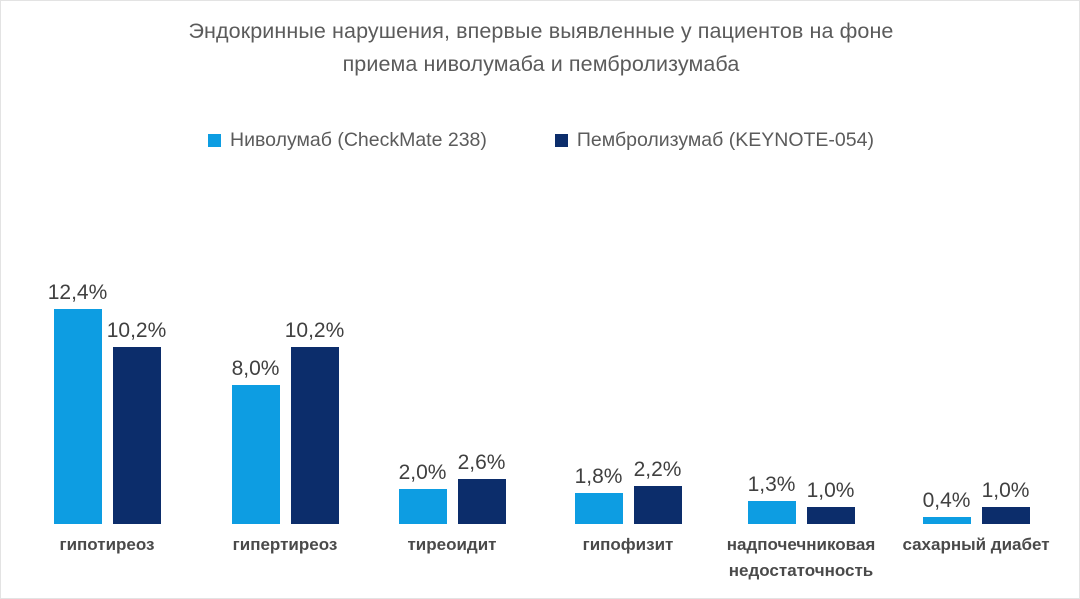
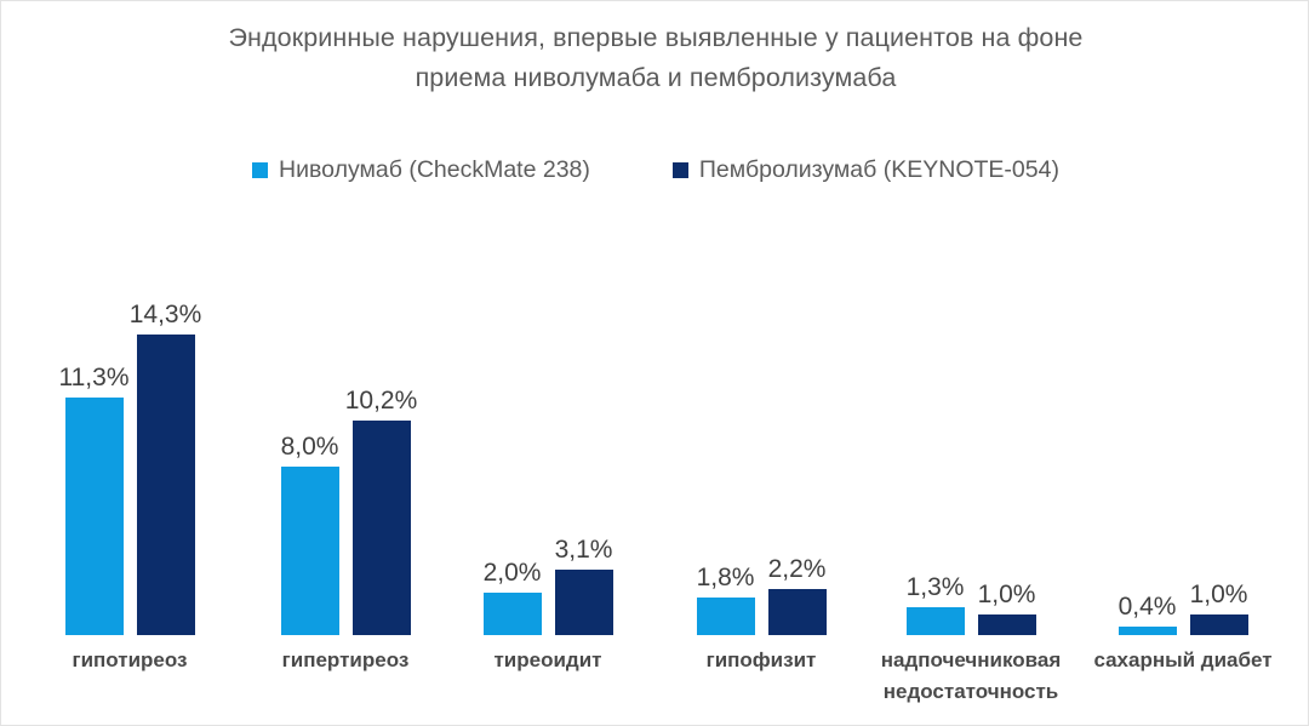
Ниволумаб (CheckMate 238)/гипотиреоз: 12,4% -> 11,3%
Пембролизумаб (KEYNOTE-054)/гипотиреоз: 10,2% -> 14,3%
Пембролизумаб (KEYNOTE-054)/тиреоидит: 2,6% -> 3,1%
